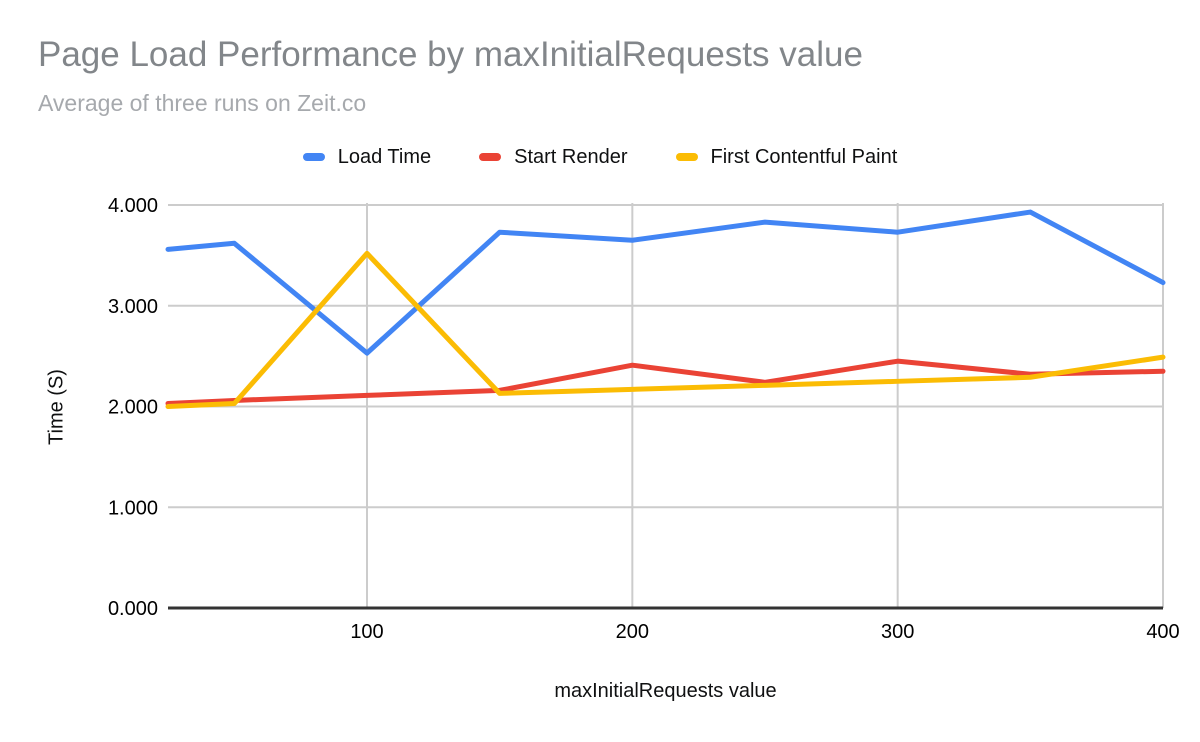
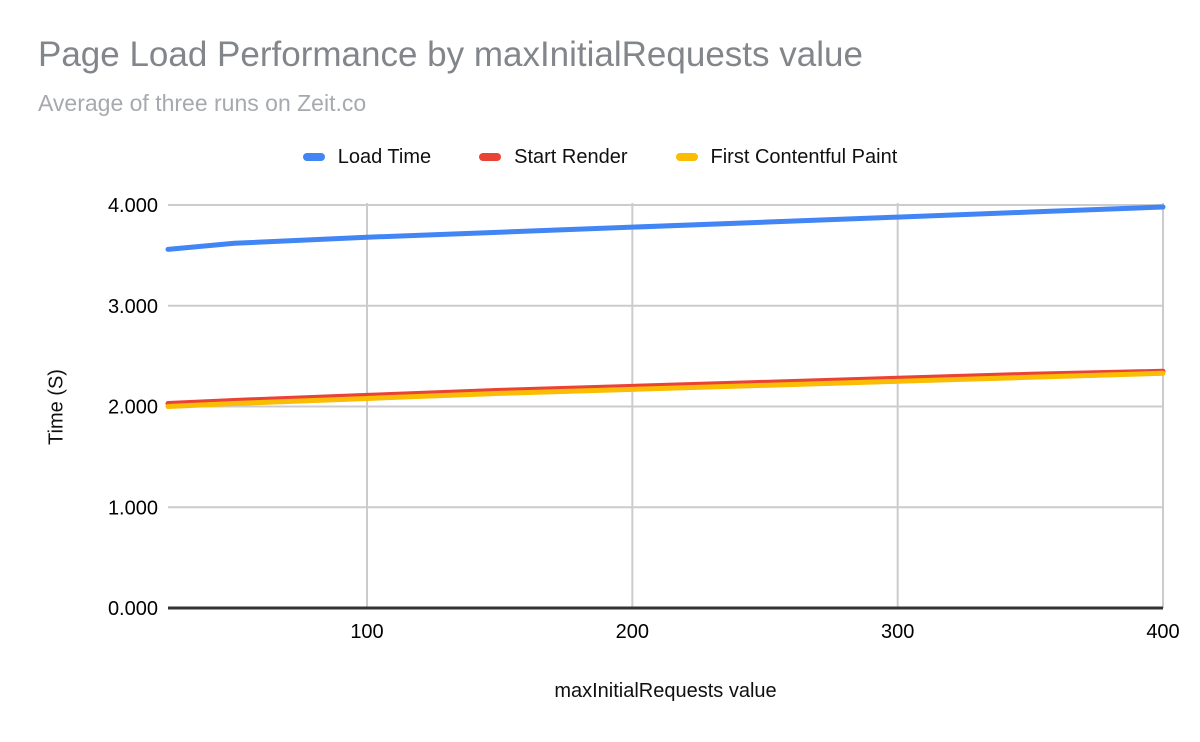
Load Time/100: 2.53 -> 3.68
First Contentful Paint/100: 3.52 -> 2.08
Load Time/200: 3.65 -> 3.78
Start Render/200: 2.41 -> 2.20
Load Time/300: 3.73 -> 3.88
Start Render/300: 2.45 -> 2.28
Load Time/400: 3.23 -> 3.98
First Contentful Paint/400: 2.49 -> 2.33
